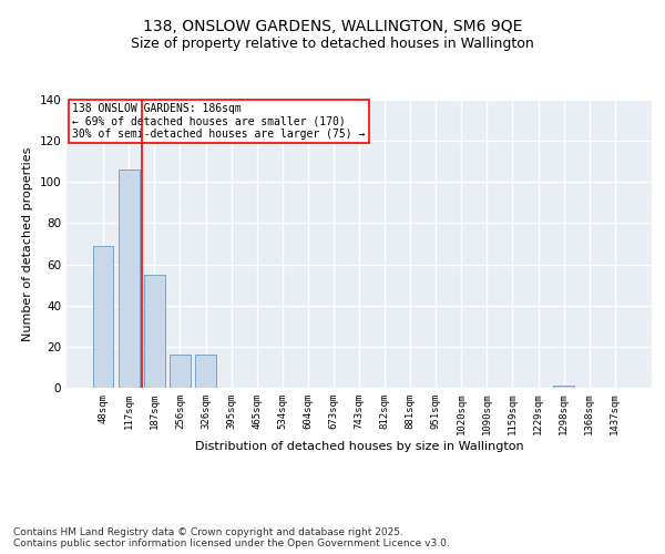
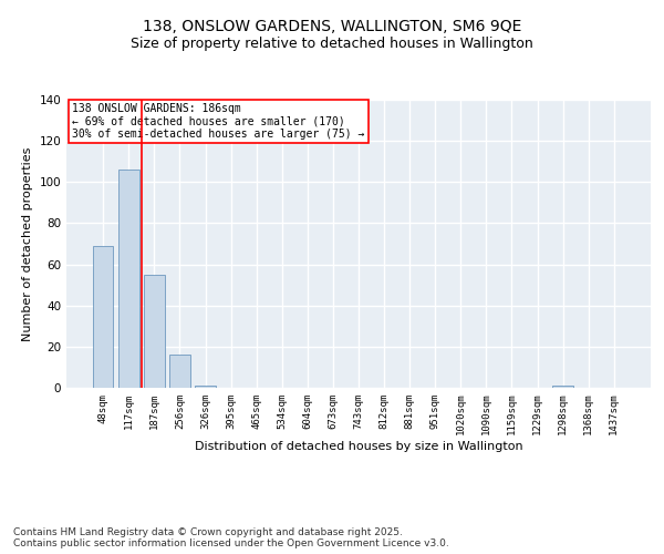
326sqm: 16 -> 1
